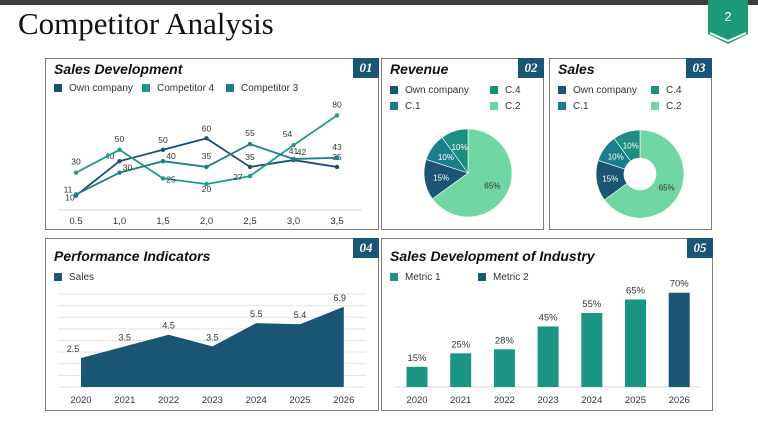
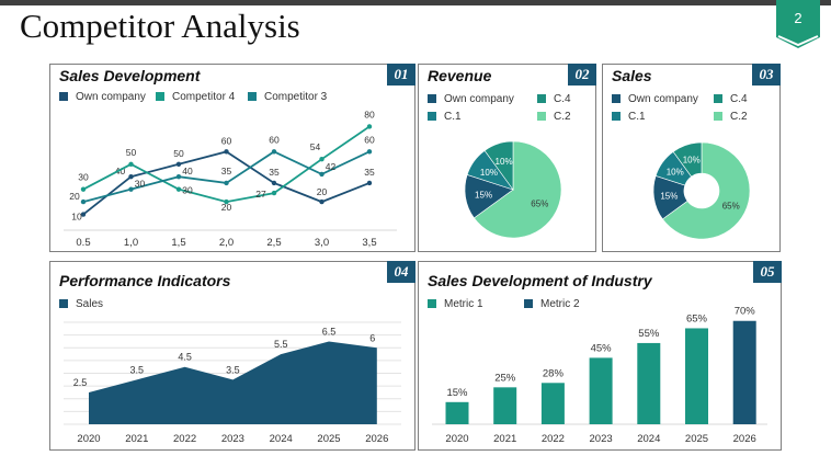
Sales Development/Competitor 3/0.5: 11 -> 20
Sales Development/Competitor 4/1,5: 25 -> 30
Sales Development/Competitor 3/2,5: 55 -> 60
Sales Development/Own company/3,0: 41 -> 20
Sales Development/Competitor 3/3,5: 43 -> 60
Performance Indicators/2025: 5.4 -> 6.5
Performance Indicators/2026: 6.9 -> 6
